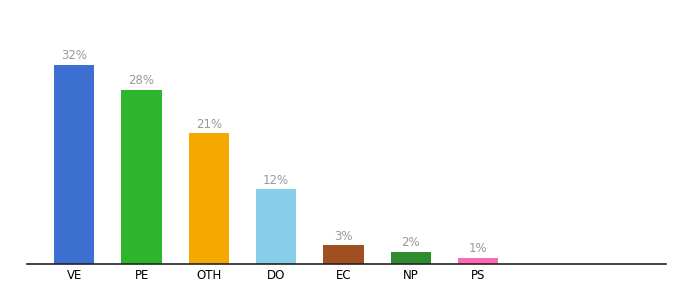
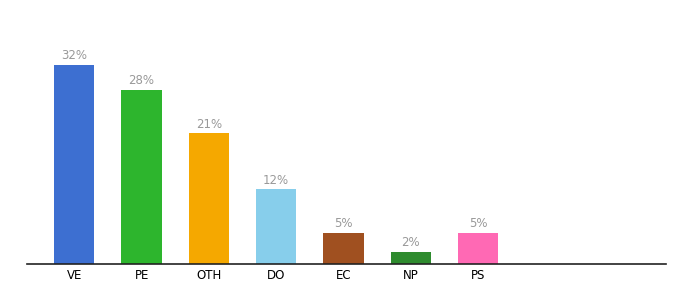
EC: 3% -> 5%
PS: 1% -> 5%
